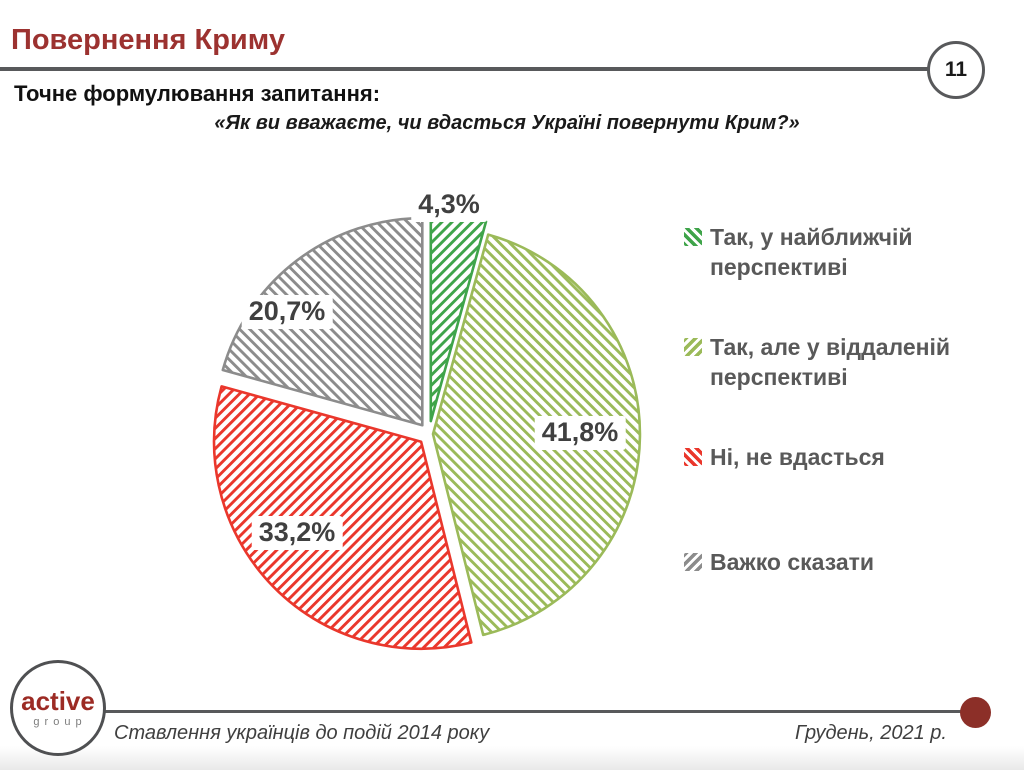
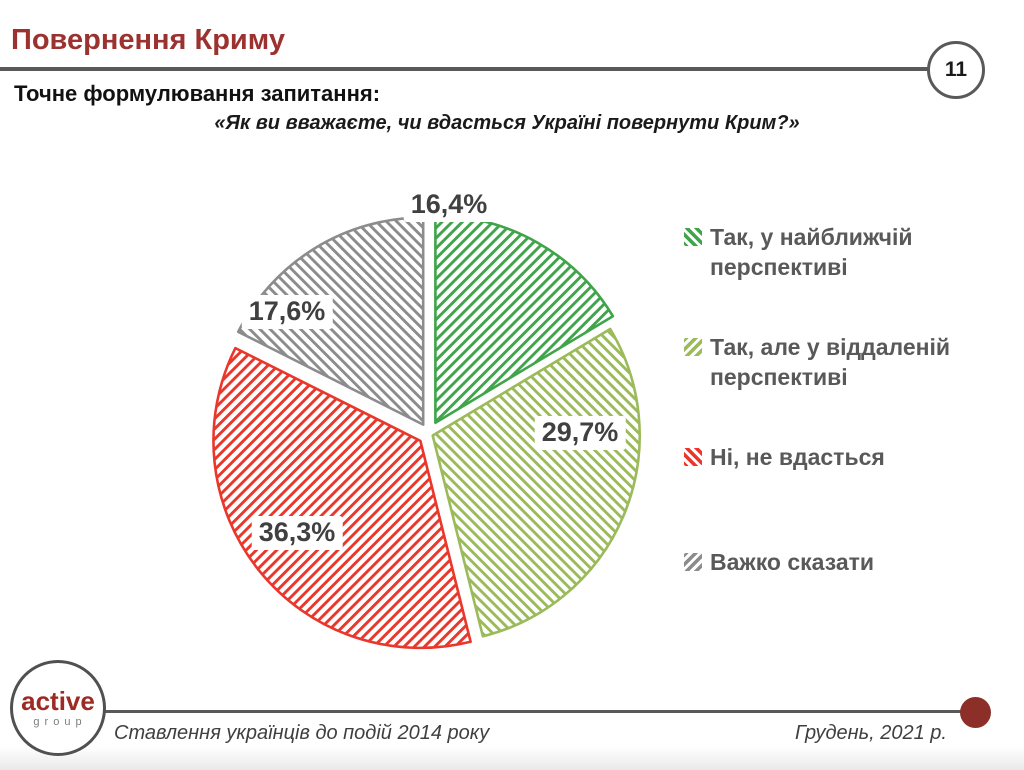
Так, у найближчій перспективі: 4,3% -> 16,4%
Так, але у віддаленій перспективі: 41,8% -> 29,7%
Ні, не вдасться: 33,2% -> 36,3%
Важко сказати: 20,7% -> 17,6%
